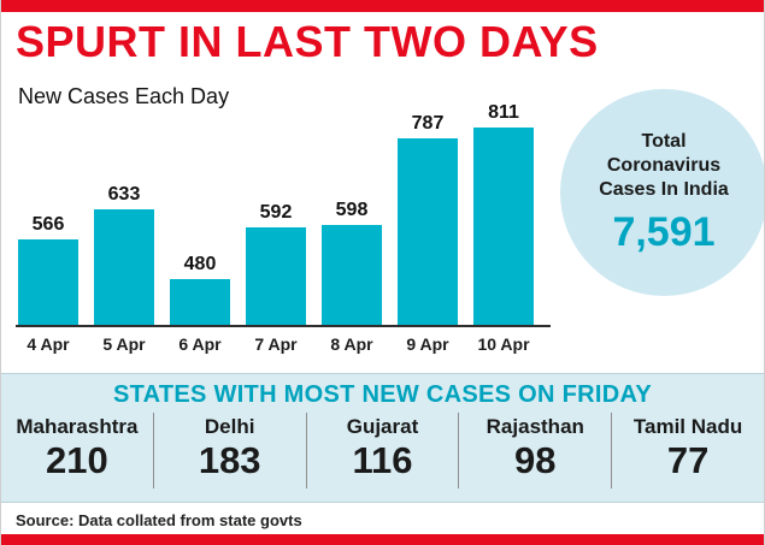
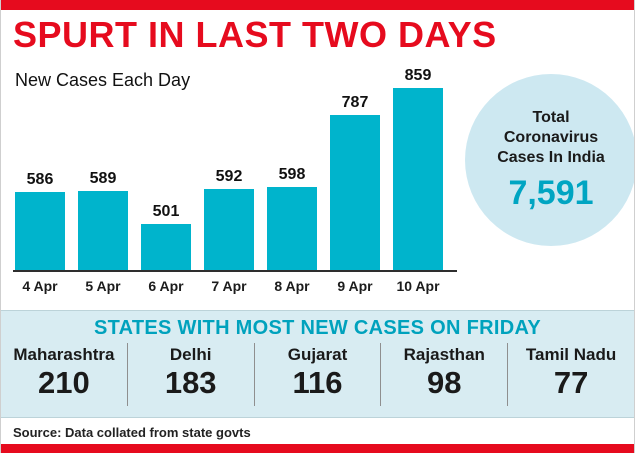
4 Apr: 566 -> 586
5 Apr: 633 -> 589
6 Apr: 480 -> 501
10 Apr: 811 -> 859
